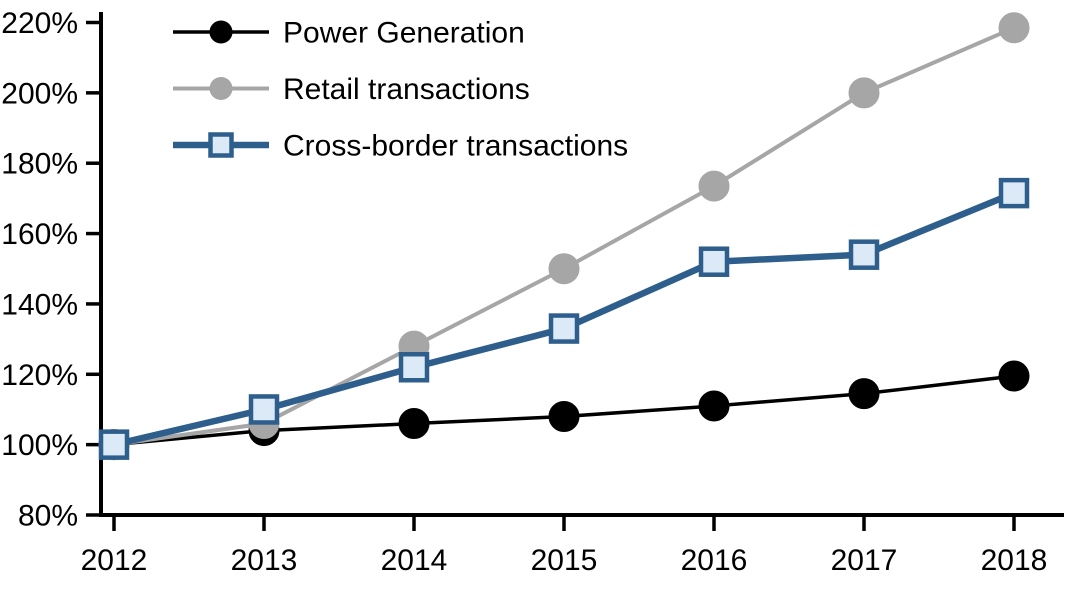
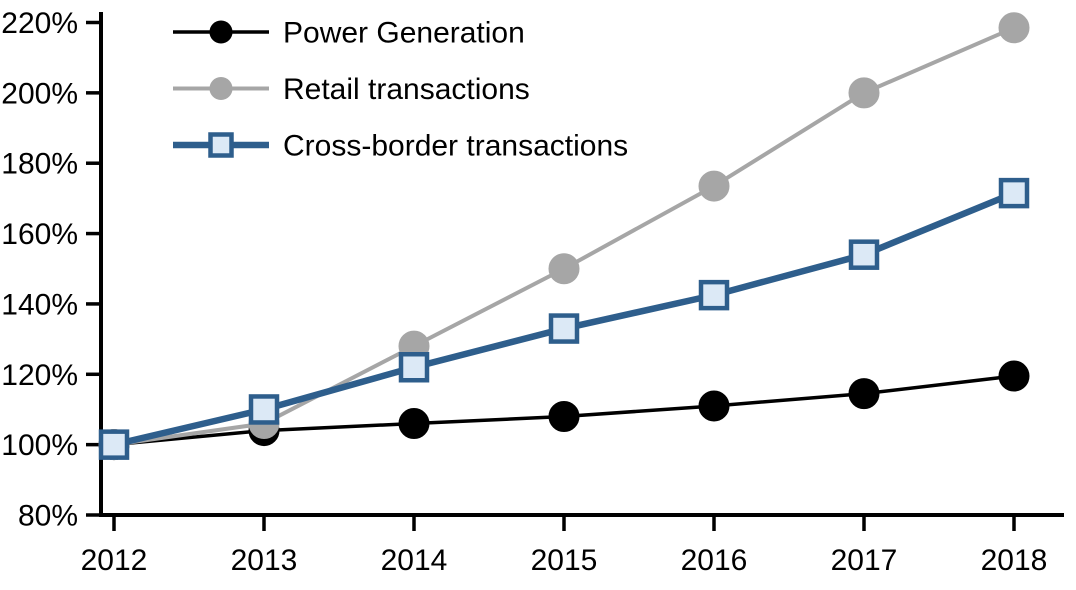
Cross-border transactions/2016: 152% -> 142%
